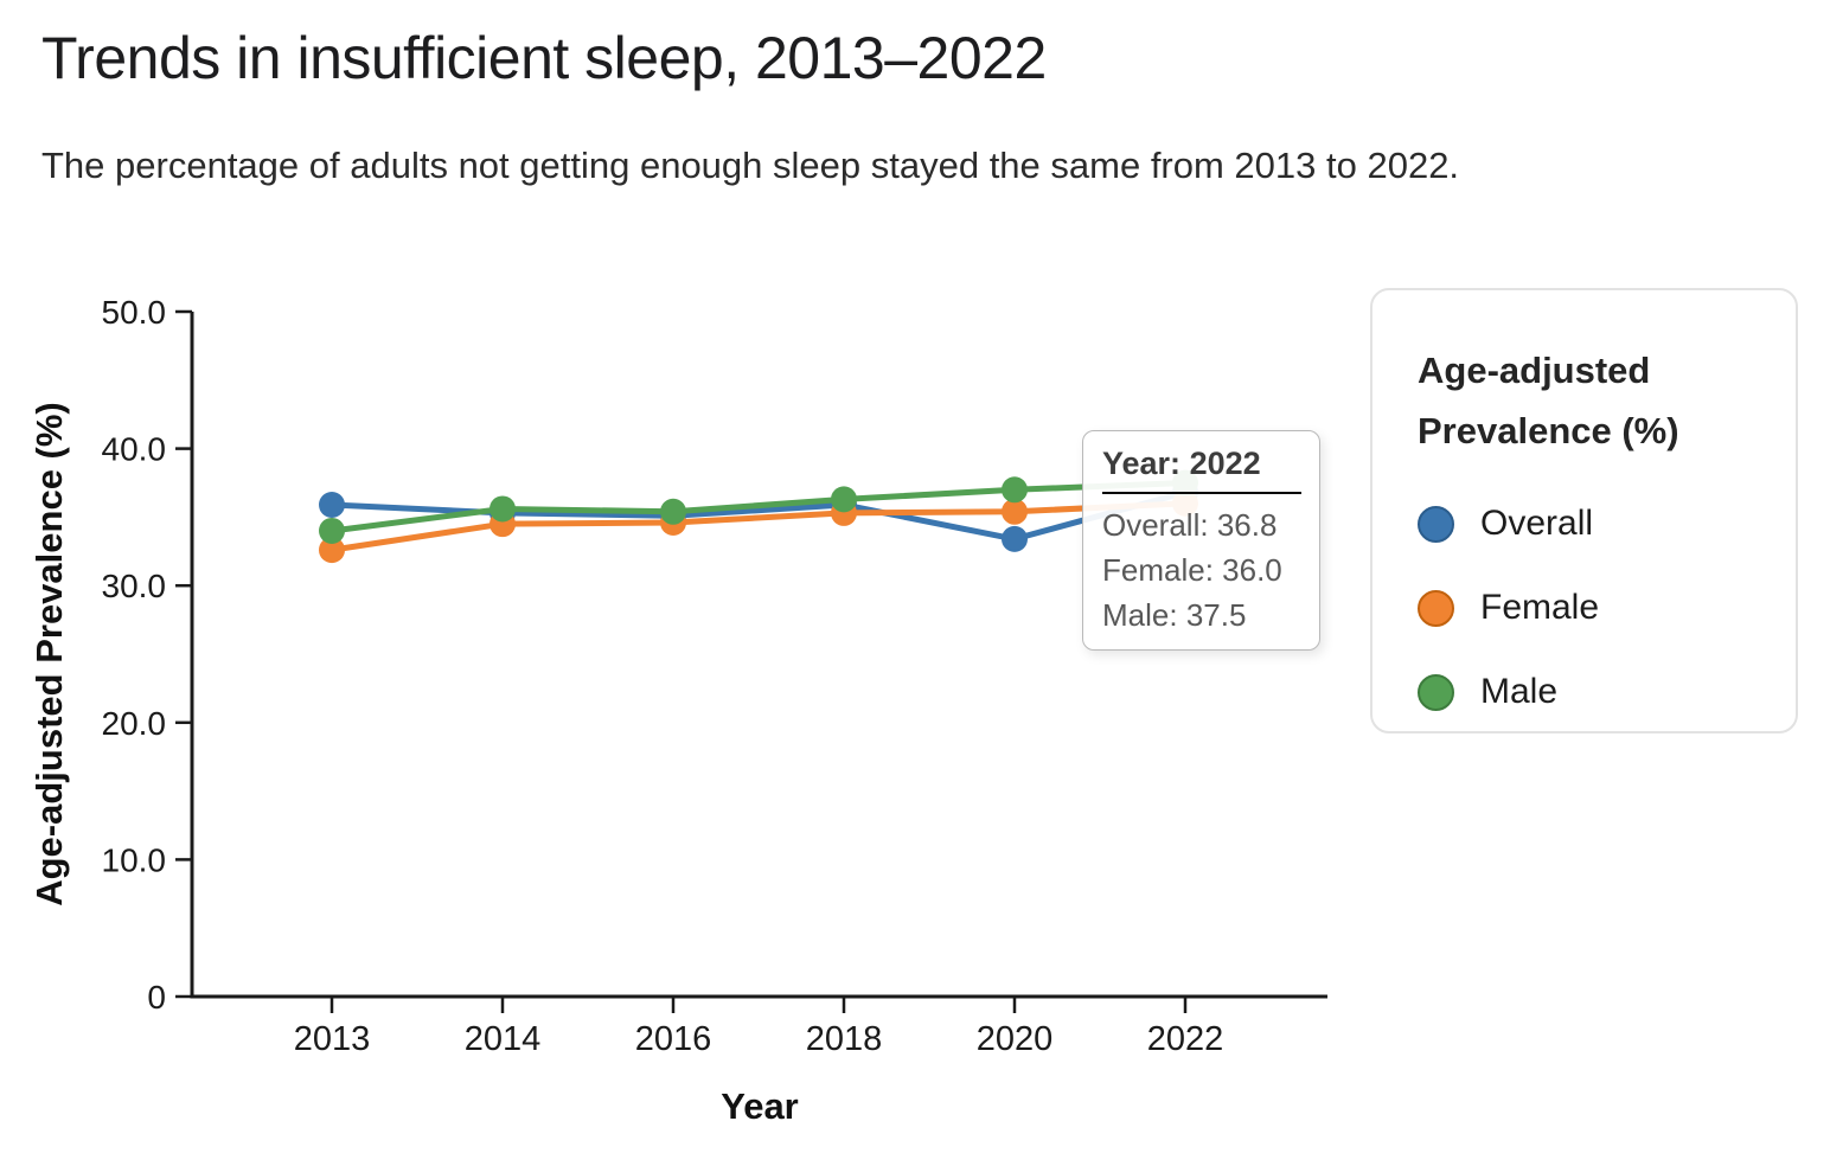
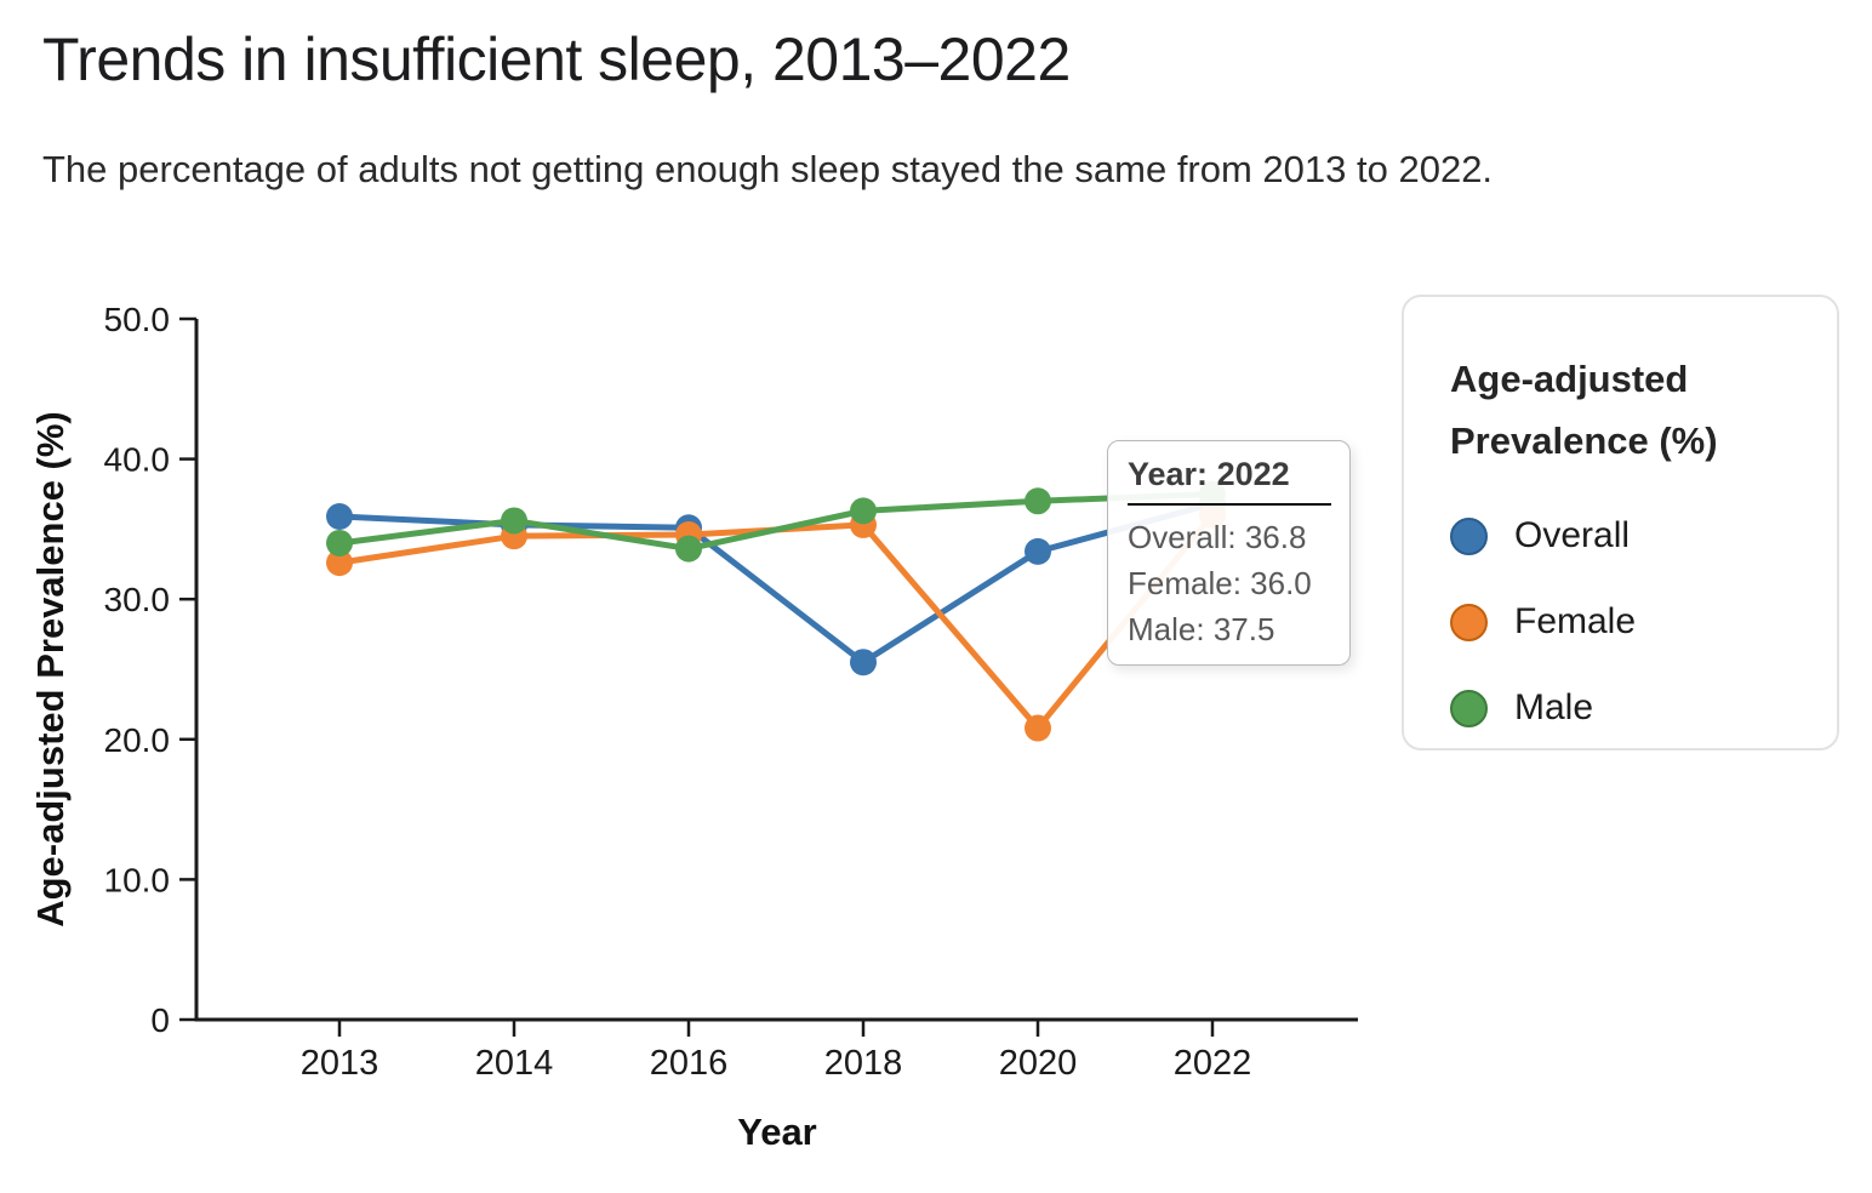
Male/2016: 35.4 -> 33.6
Overall/2018: 35.9 -> 25.5
Female/2020: 35.4 -> 20.8
